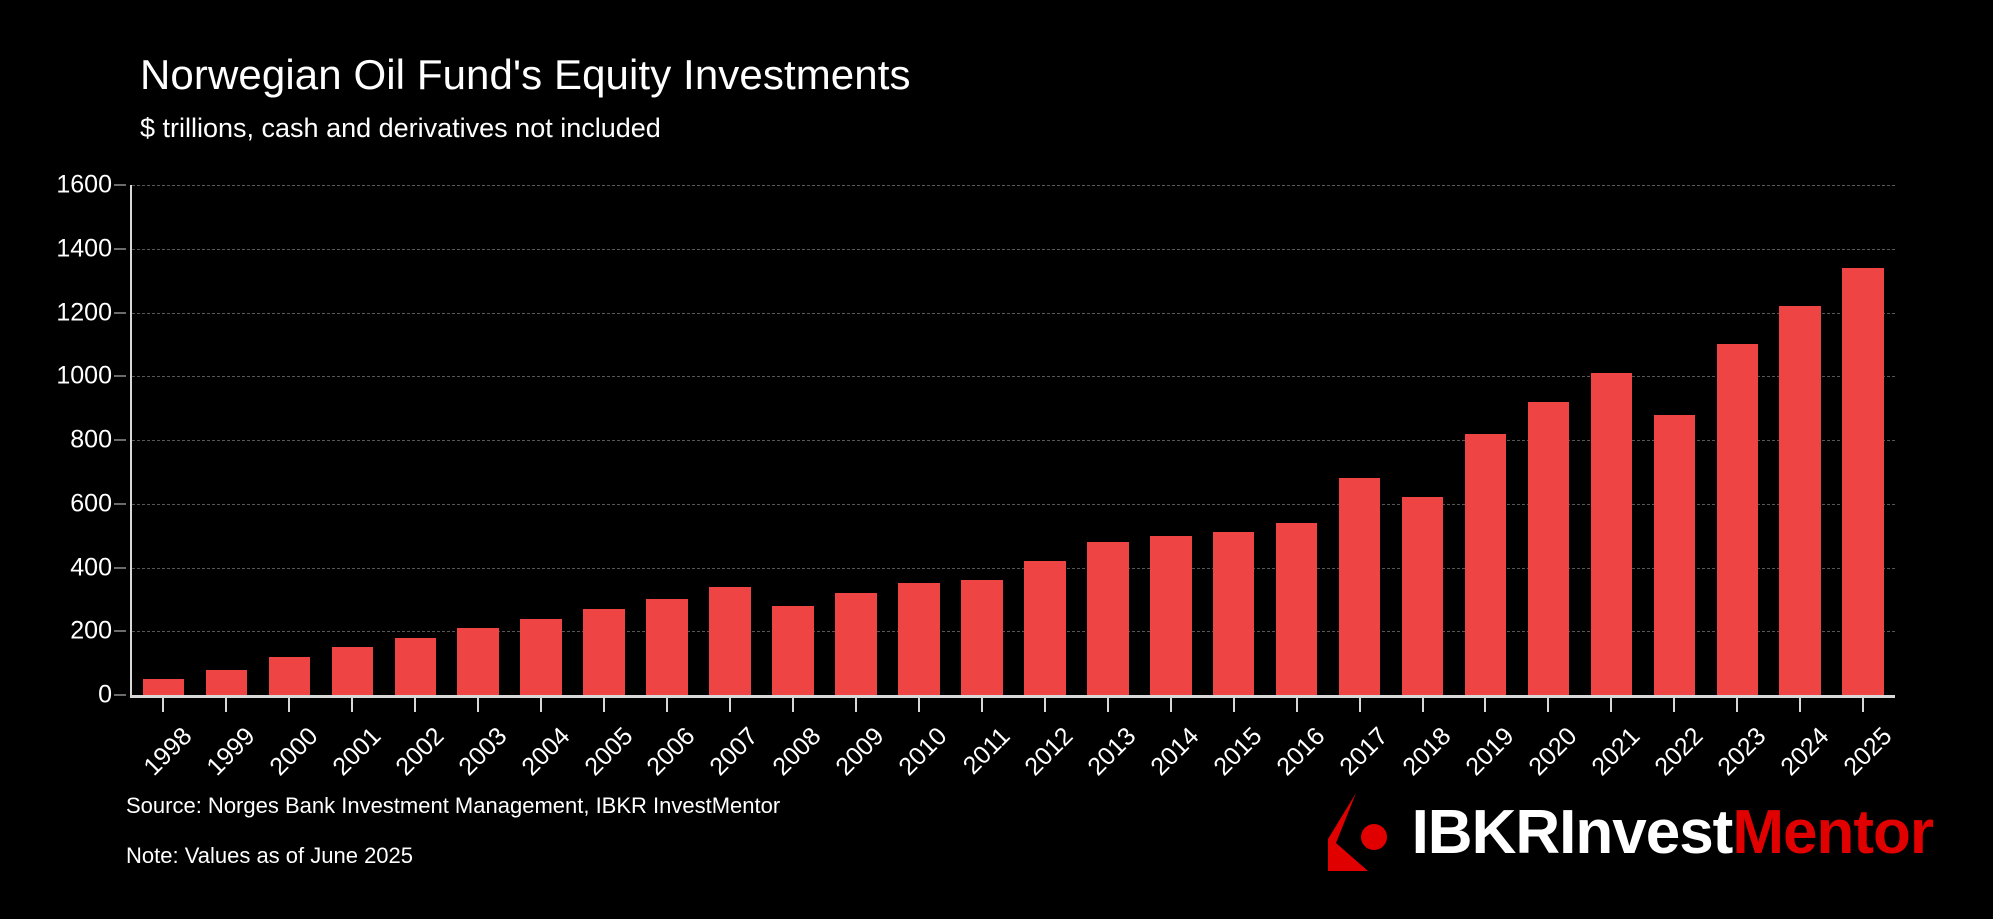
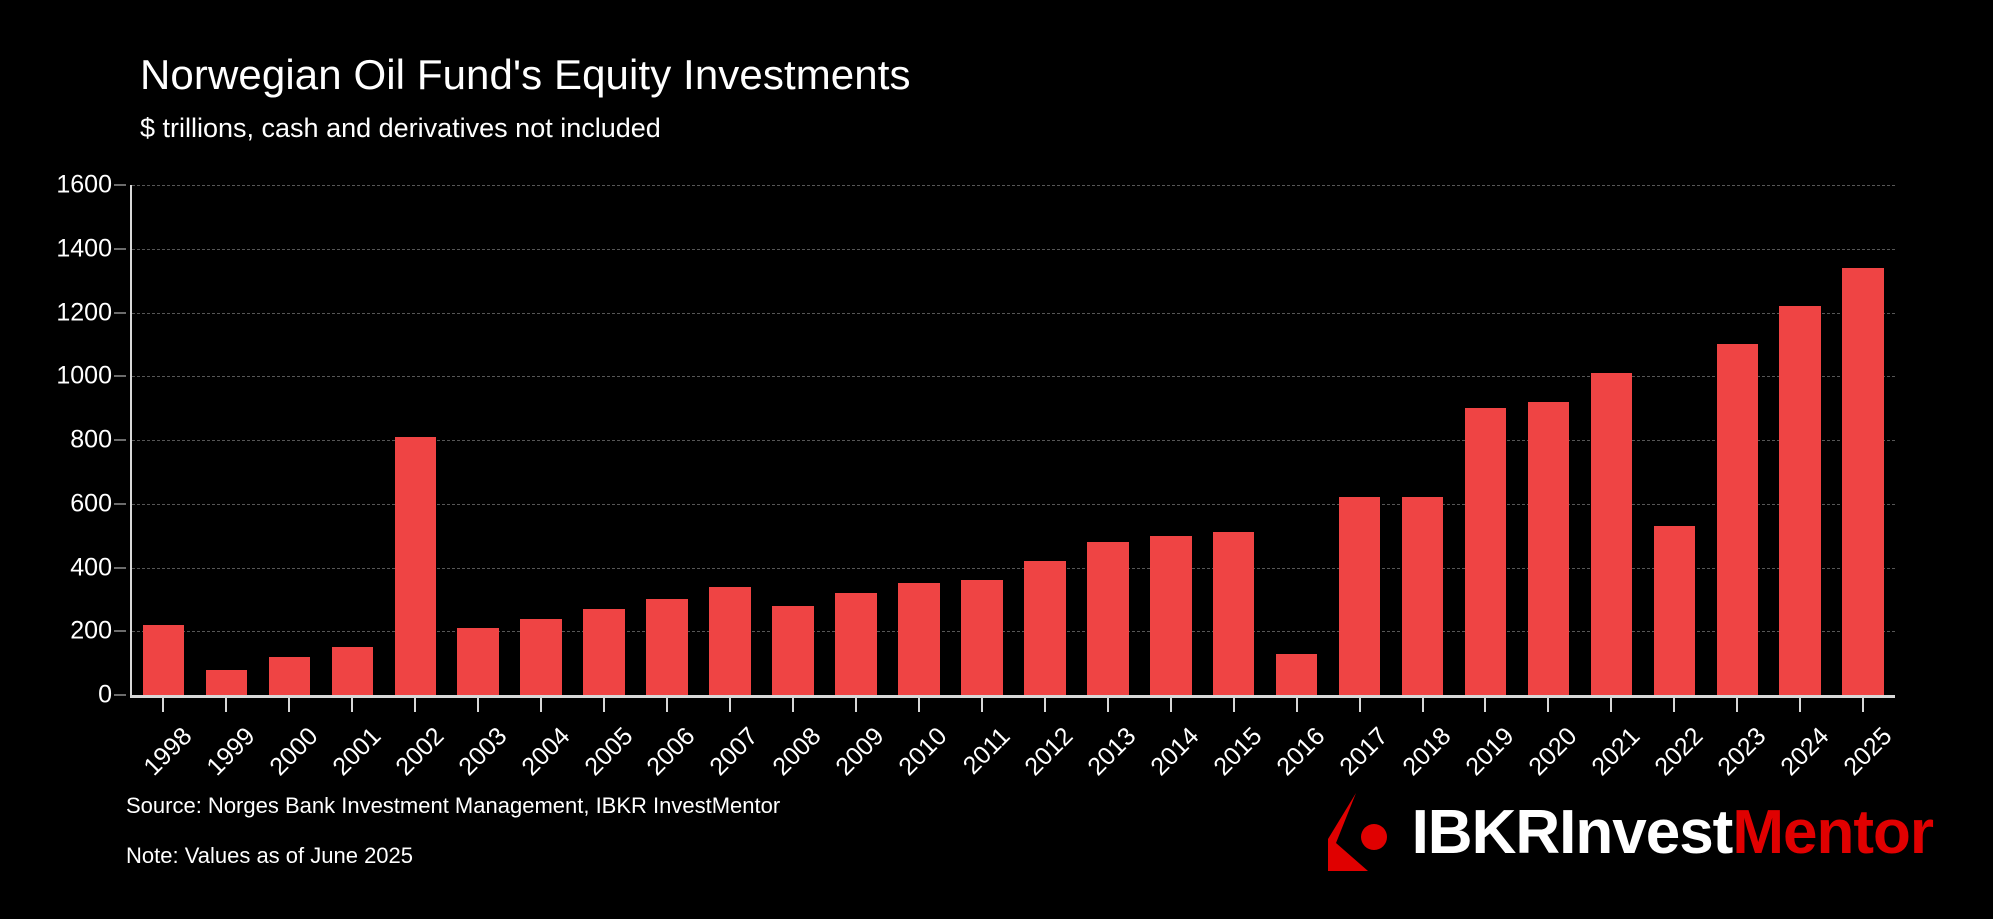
1998: 50 -> 220
2002: 180 -> 810
2016: 540 -> 130
2017: 680 -> 620
2019: 820 -> 900
2022: 880 -> 530
